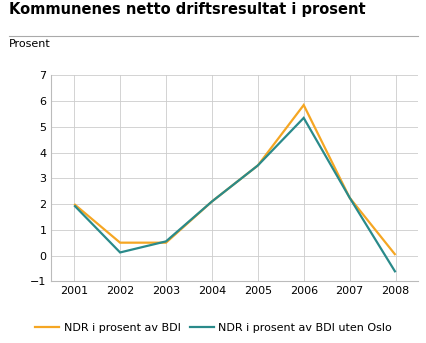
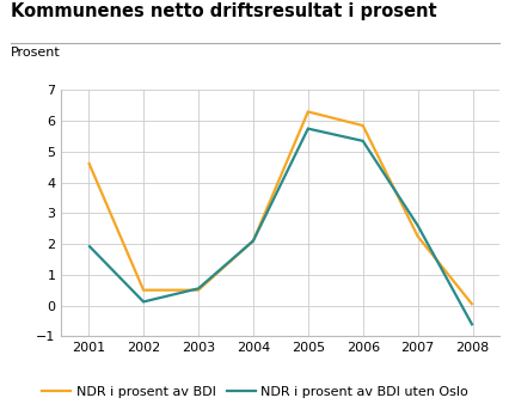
NDR i prosent av BDI/2001: 2.00 -> 4.65
NDR i prosent av BDI/2005: 3.50 -> 6.30
NDR i prosent av BDI uten Oslo/2005: 3.50 -> 5.75
NDR i prosent av BDI uten Oslo/2007: 2.25 -> 2.60
